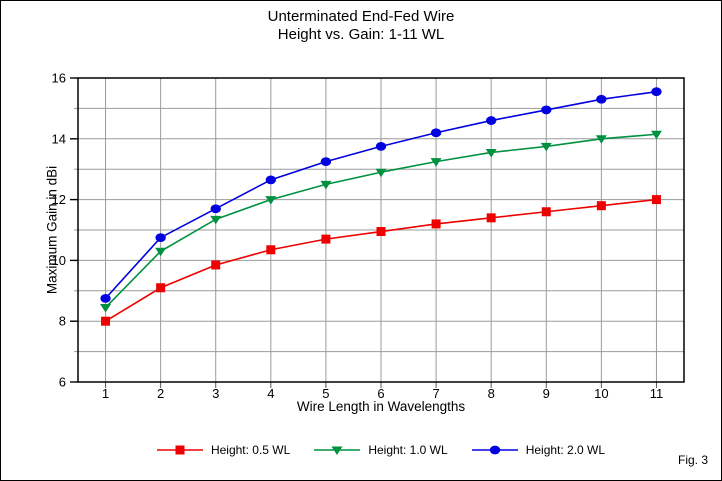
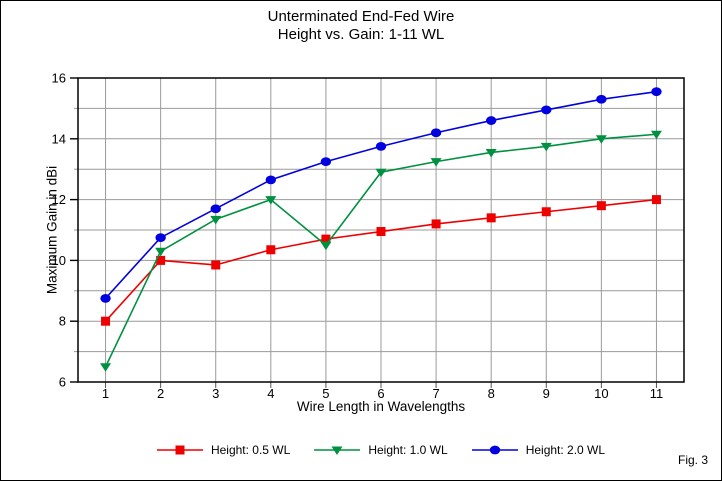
Height: 1.0 WL/1: 8.4 -> 6.5
Height: 0.5 WL/2: 9.1 -> 10.0
Height: 1.0 WL/5: 12.5 -> 10.5
